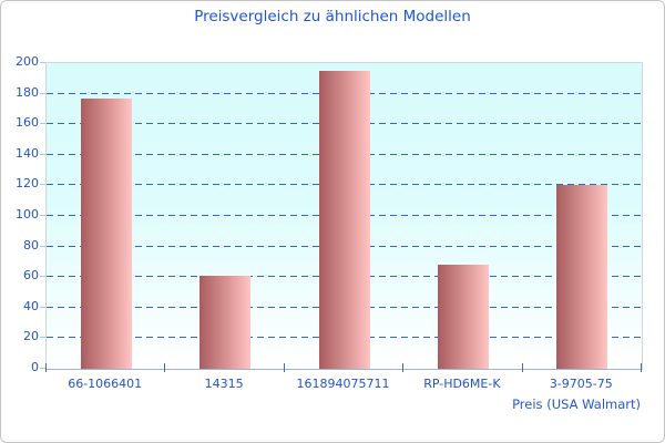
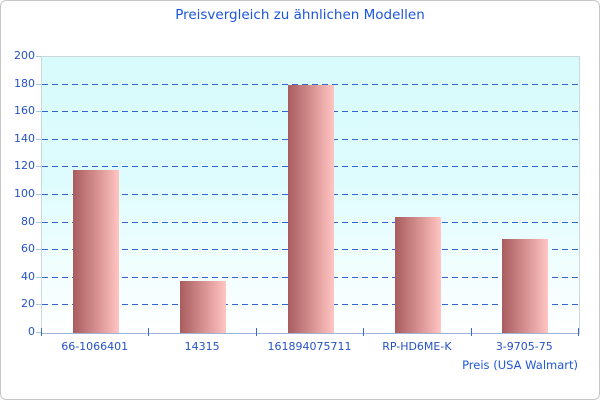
66-1066401: 177 -> 118
14315: 61 -> 38
161894075711: 195 -> 180
RP-HD6ME-K: 68 -> 84
3-9705-75: 120 -> 68
